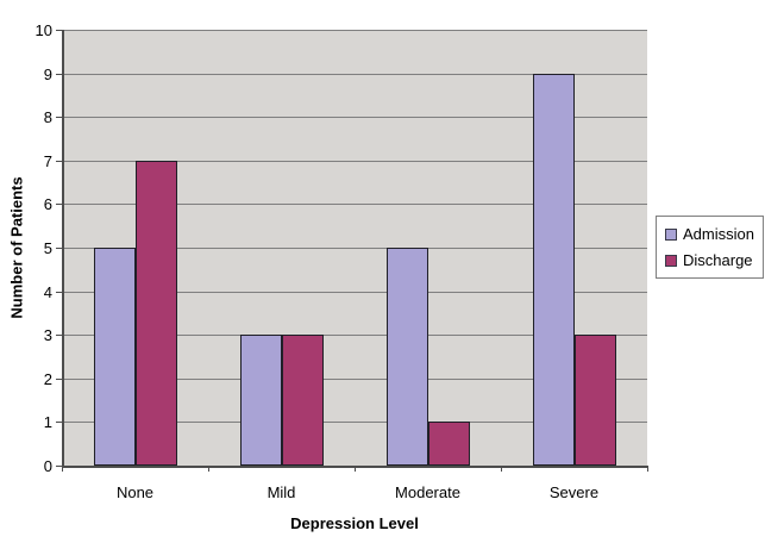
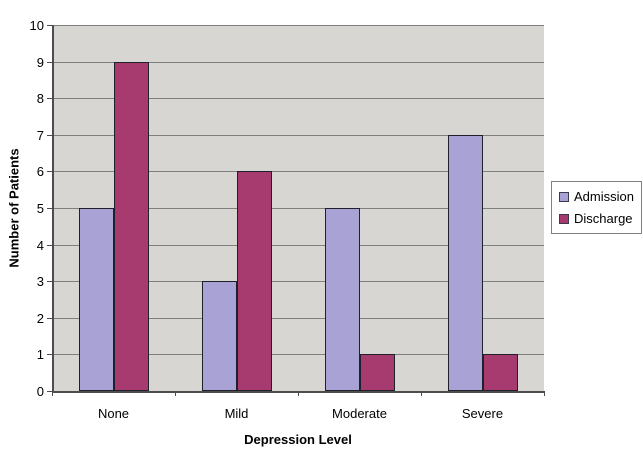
Discharge/None: 7 -> 9
Discharge/Mild: 3 -> 6
Admission/Severe: 9 -> 7
Discharge/Severe: 3 -> 1
